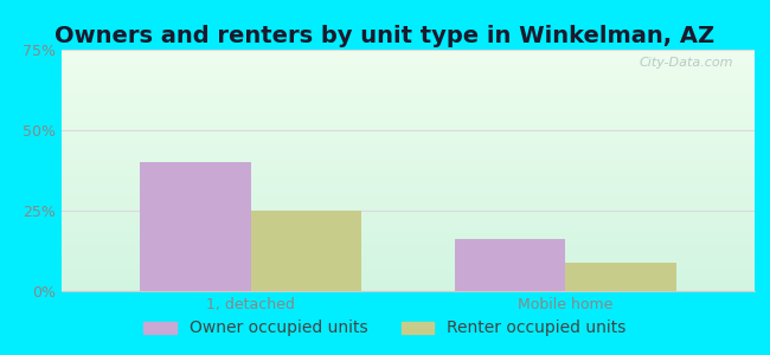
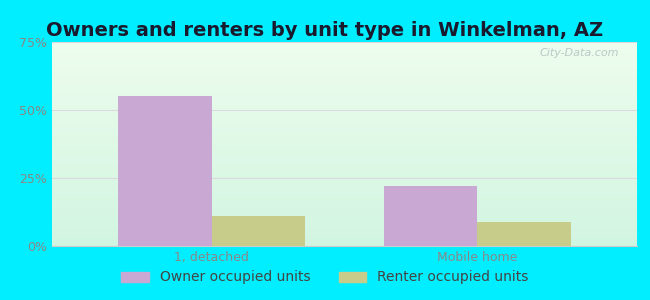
Owner occupied units/1, detached: 40% -> 55%
Renter occupied units/1, detached: 25% -> 11%
Owner occupied units/Mobile home: 16% -> 22%
